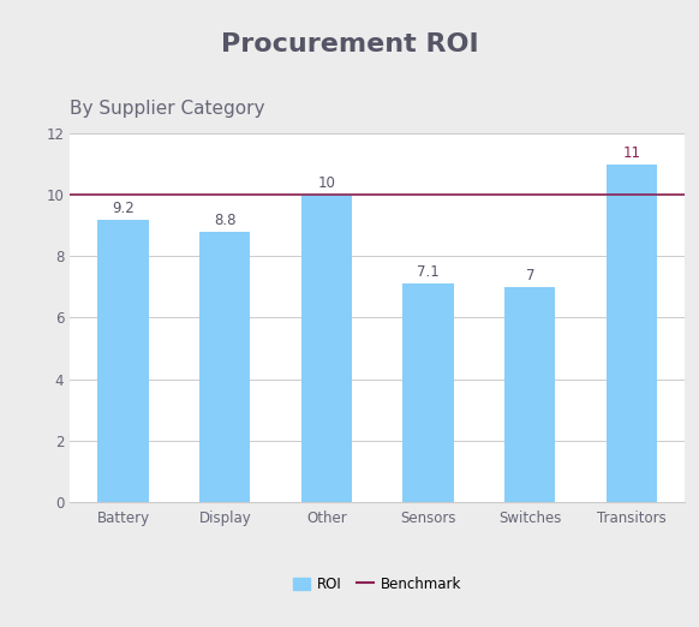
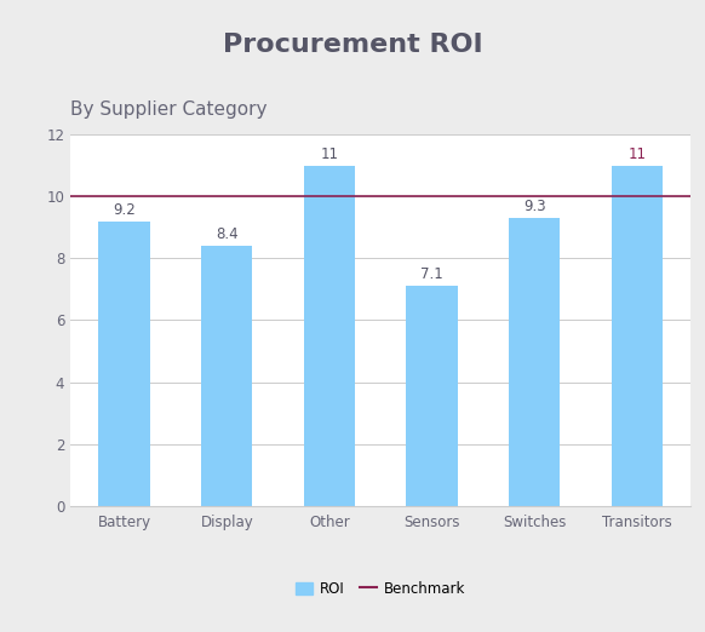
Display: 8.8 -> 8.4
Other: 10 -> 11
Switches: 7 -> 9.3
